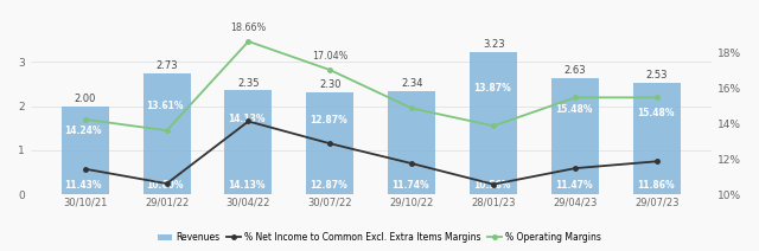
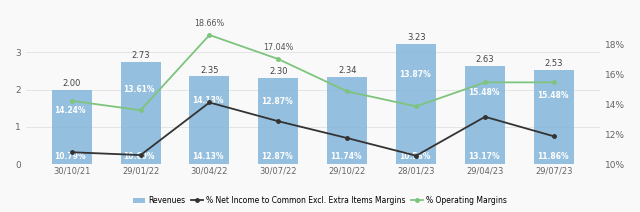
% Net Income to Common Excl. Extra Items Margins/30/10/21: 11.43% -> 10.79%
% Net Income to Common Excl. Extra Items Margins/29/04/23: 11.47% -> 13.17%
